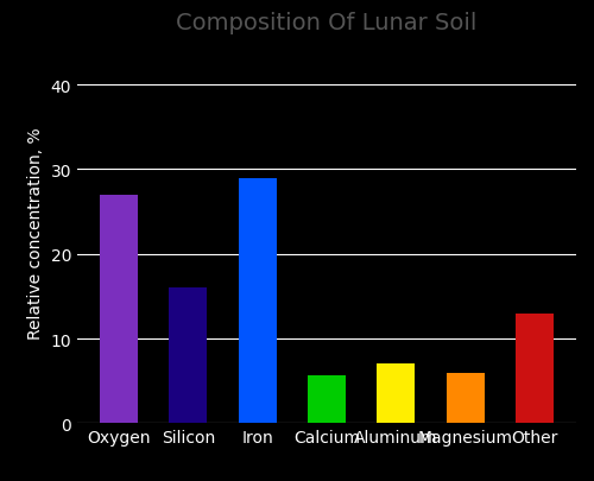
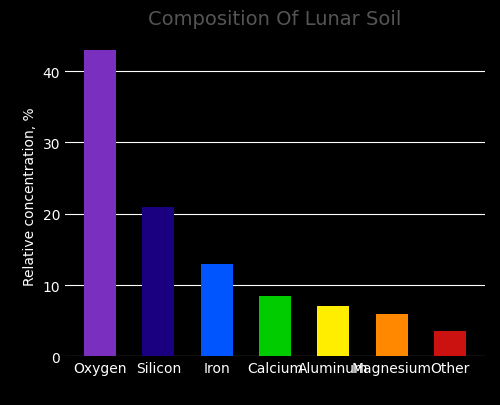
Oxygen: 27.0 -> 43.0
Silicon: 16.0 -> 21.0
Iron: 29.0 -> 13.0
Calcium: 5.6 -> 8.5
Other: 13.0 -> 3.5
